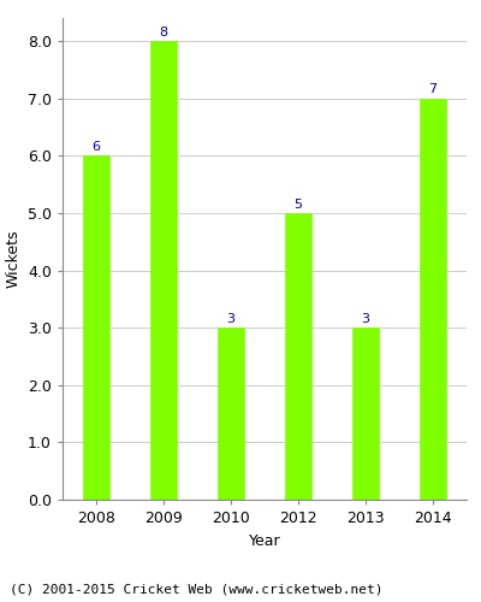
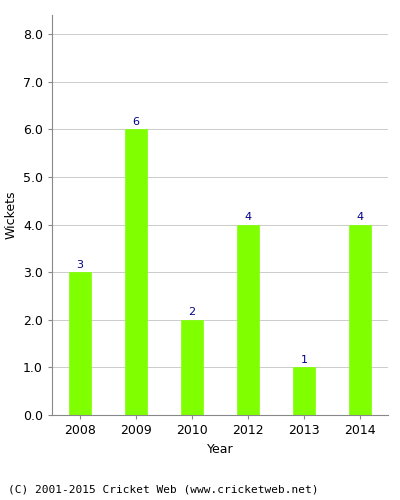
2008: 6 -> 3
2009: 8 -> 6
2010: 3 -> 2
2012: 5 -> 4
2013: 3 -> 1
2014: 7 -> 4
